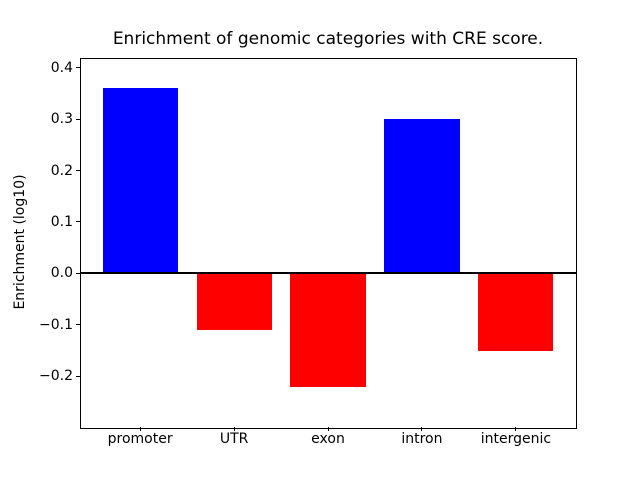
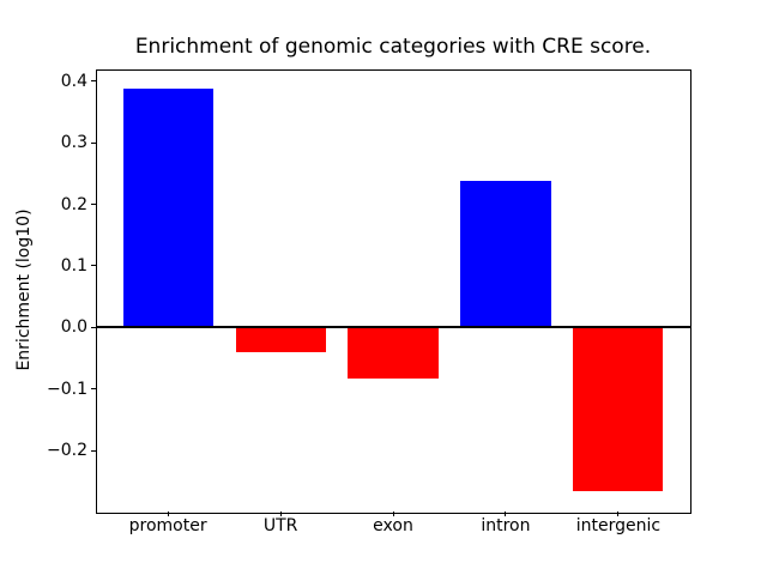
promoter: 0.36 -> 0.39
UTR: -0.11 -> -0.04
exon: -0.22 -> -0.08
intron: 0.30 -> 0.24
intergenic: -0.15 -> -0.27
